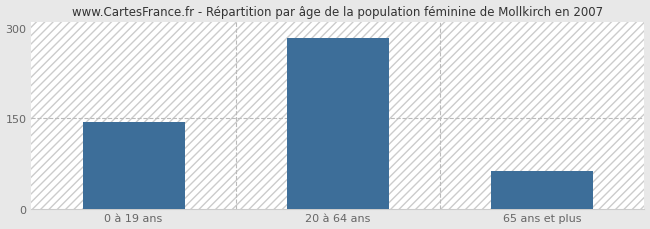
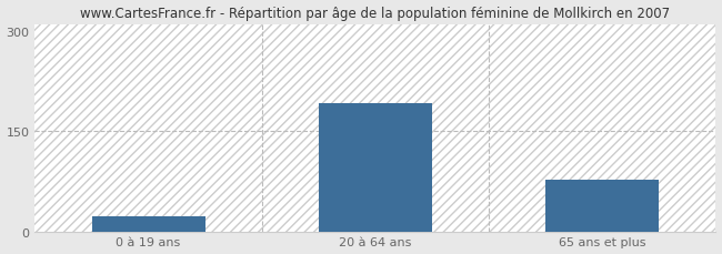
0 à 19 ans: 143 -> 22
20 à 64 ans: 283 -> 192
65 ans et plus: 62 -> 78
